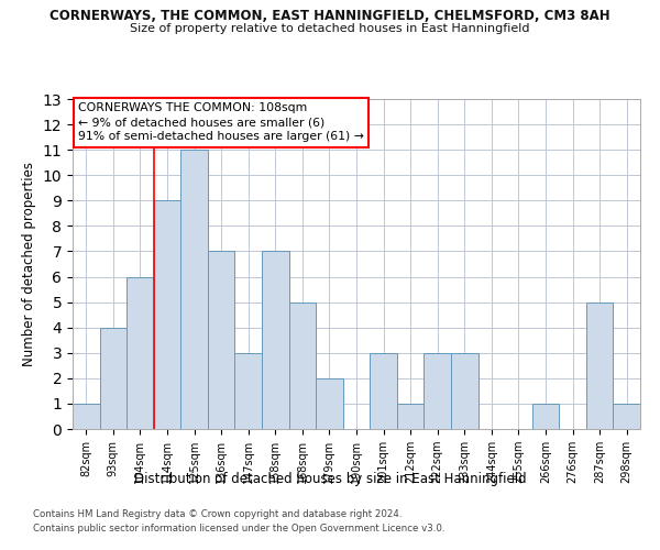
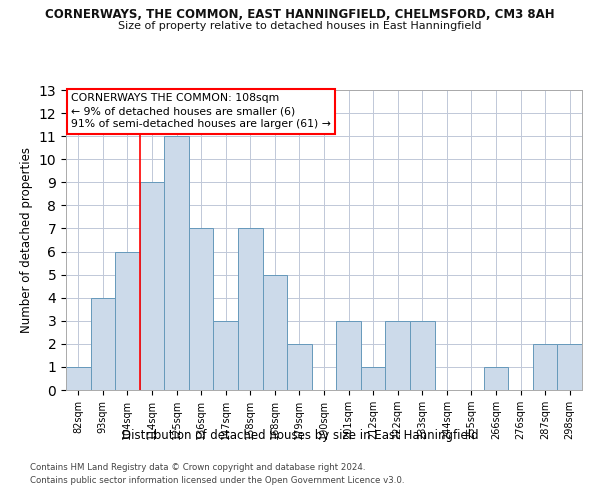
287sqm: 5 -> 2
298sqm: 1 -> 2
